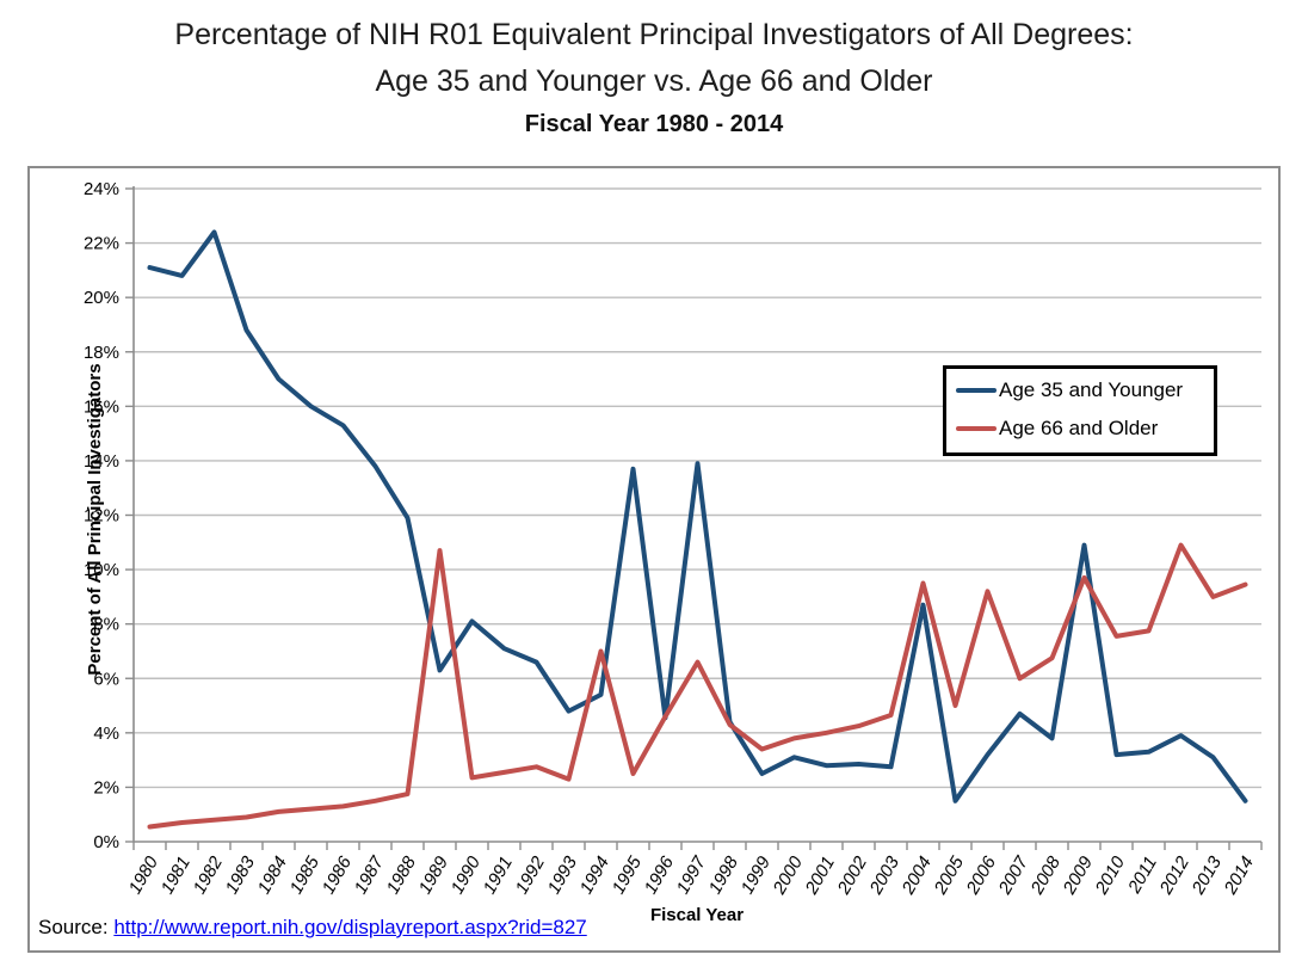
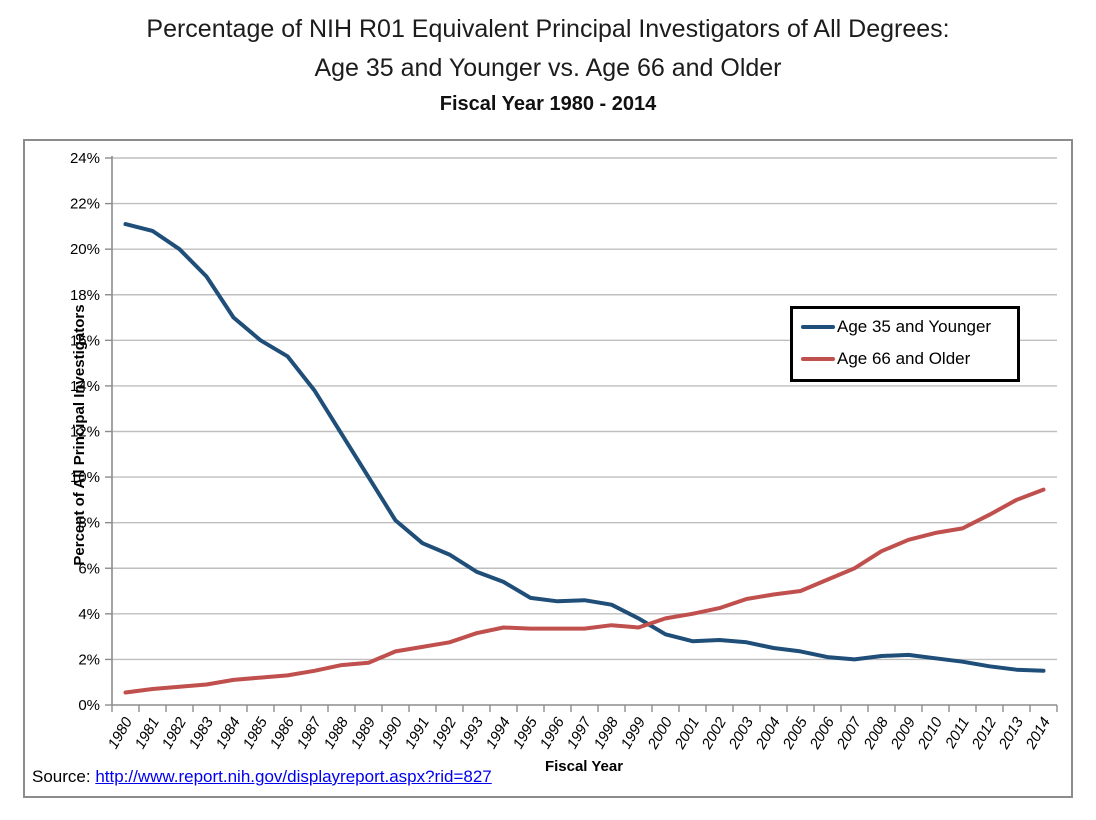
Age 35 and Younger/1982: 22.4% -> 20.0%
Age 35 and Younger/1989: 6.3% -> 10.0%
Age 66 and Older/1989: 10.7% -> 1.9%
Age 35 and Younger/1993: 4.8% -> 5.8%
Age 66 and Older/1993: 2.3% -> 3.1%
Age 66 and Older/1994: 7.0% -> 3.4%
Age 35 and Younger/1995: 13.7% -> 4.7%
Age 66 and Older/1995: 2.5% -> 3.4%
Age 66 and Older/1996: 4.6% -> 3.4%
Age 35 and Younger/1997: 13.9% -> 4.6%
Age 66 and Older/1997: 6.6% -> 3.4%
Age 66 and Older/1998: 4.3% -> 3.5%
Age 35 and Younger/1999: 2.5% -> 3.8%
Age 35 and Younger/2004: 8.7% -> 2.5%
Age 66 and Older/2004: 9.5% -> 4.8%
Age 35 and Younger/2005: 1.5% -> 2.4%
Age 35 and Younger/2006: 3.2% -> 2.1%
Age 66 and Older/2006: 9.2% -> 5.5%
Age 35 and Younger/2007: 4.7% -> 2.0%
Age 35 and Younger/2008: 3.8% -> 2.1%
Age 35 and Younger/2009: 10.9% -> 2.2%
Age 66 and Older/2009: 9.7% -> 7.2%
Age 35 and Younger/2010: 3.2% -> 2.0%
Age 35 and Younger/2011: 3.3% -> 1.9%
Age 35 and Younger/2012: 3.9% -> 1.7%
Age 66 and Older/2012: 10.9% -> 8.3%
Age 35 and Younger/2013: 3.1% -> 1.6%
